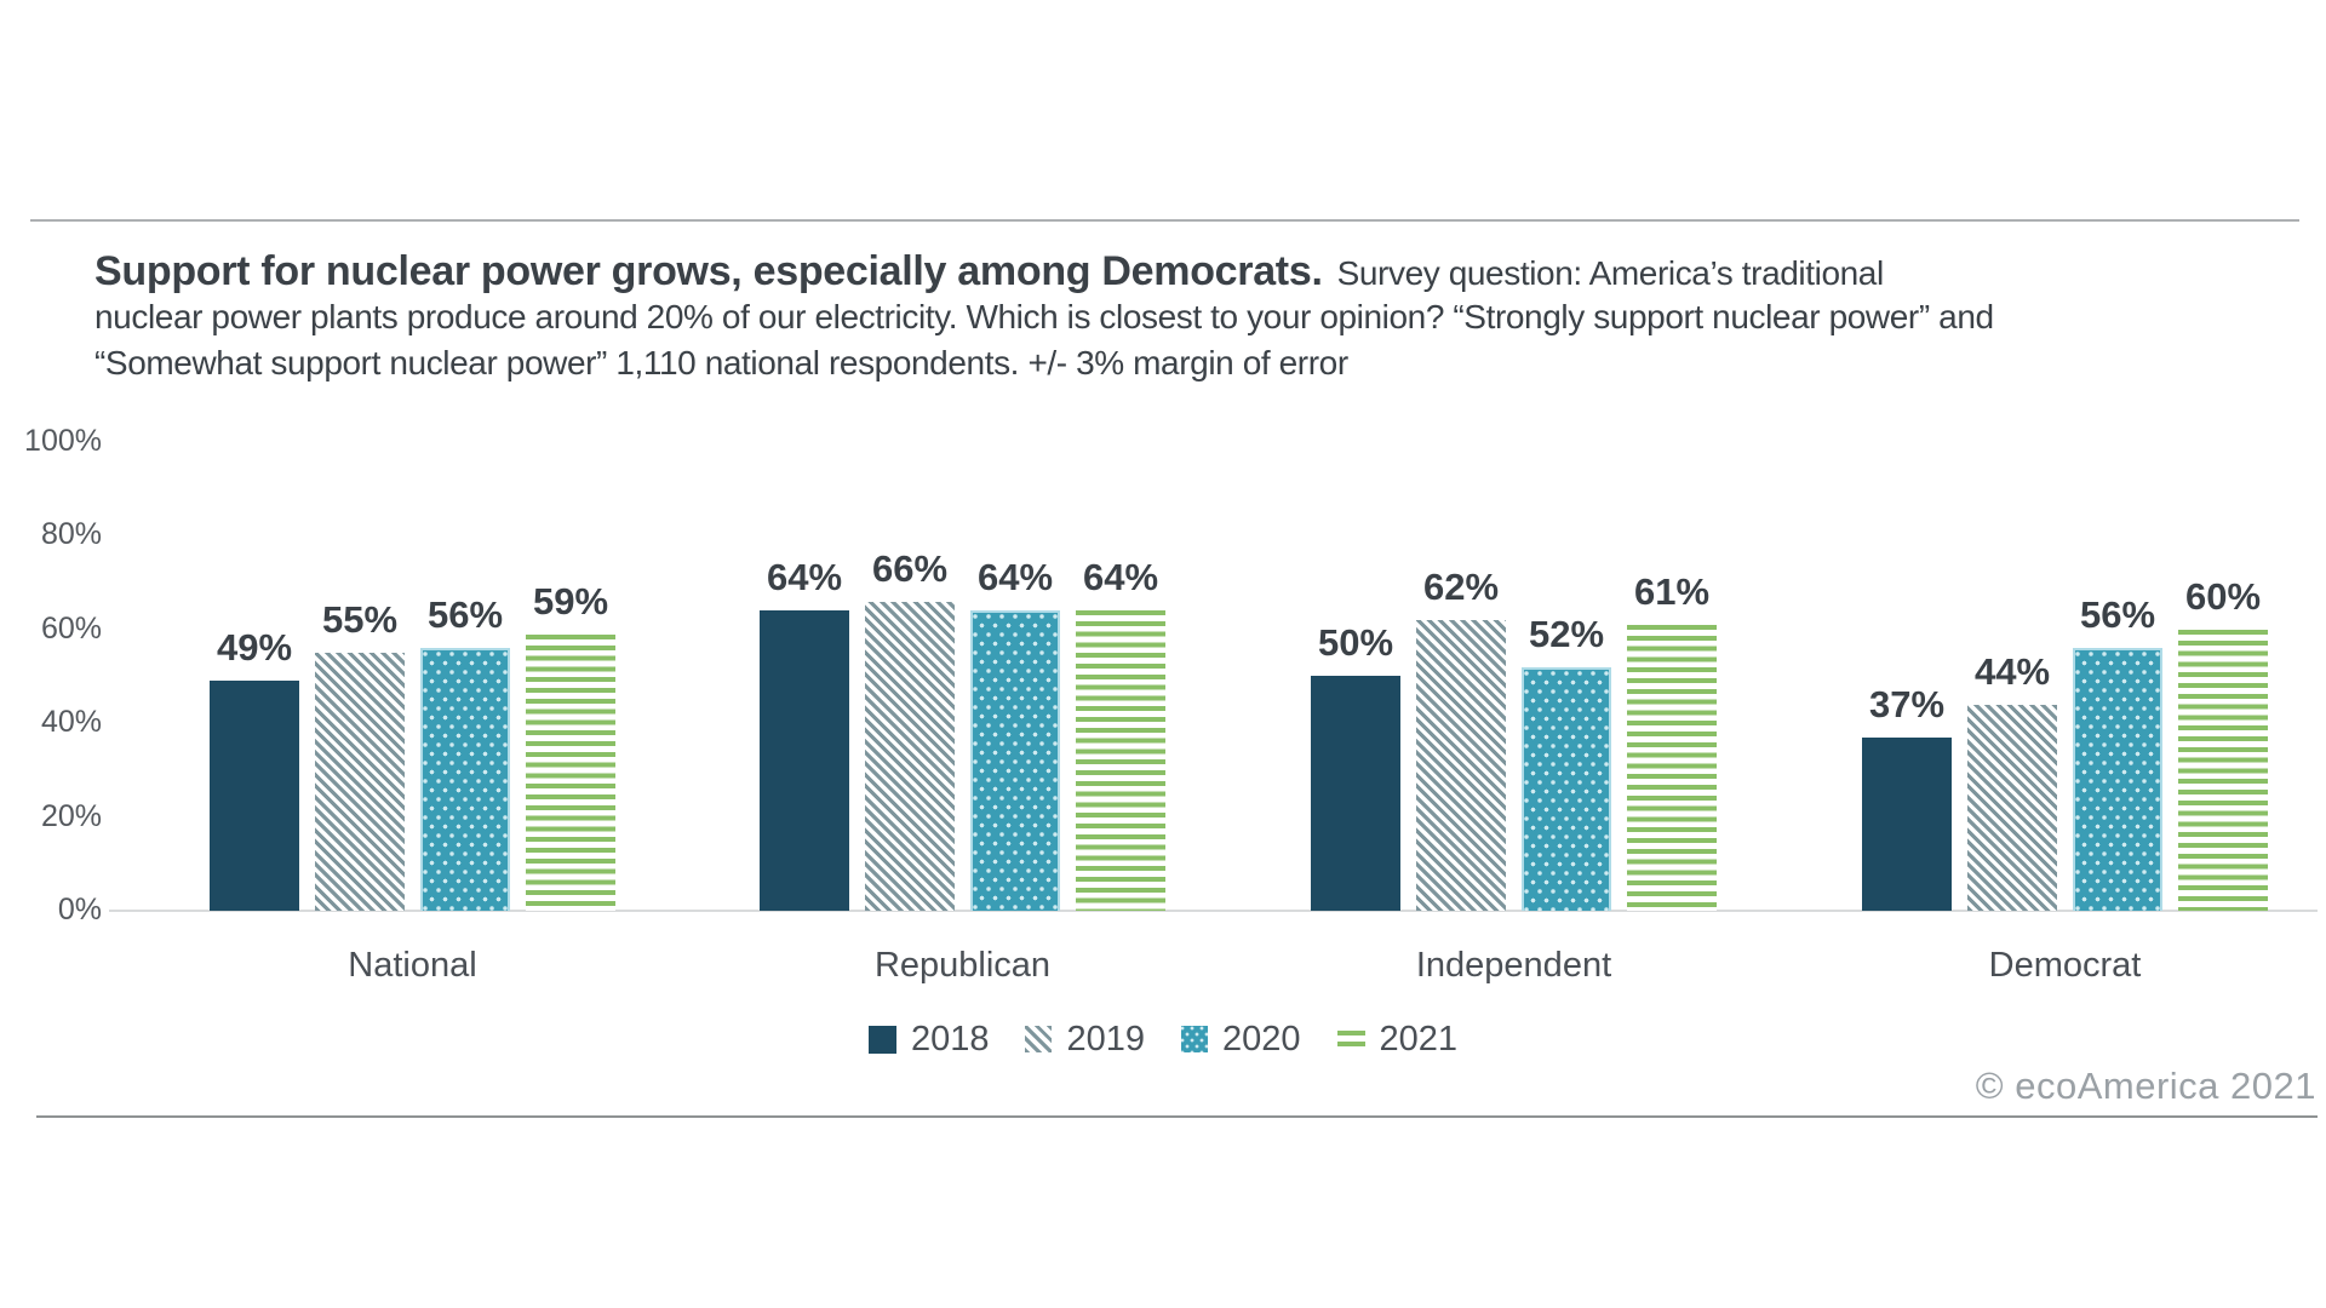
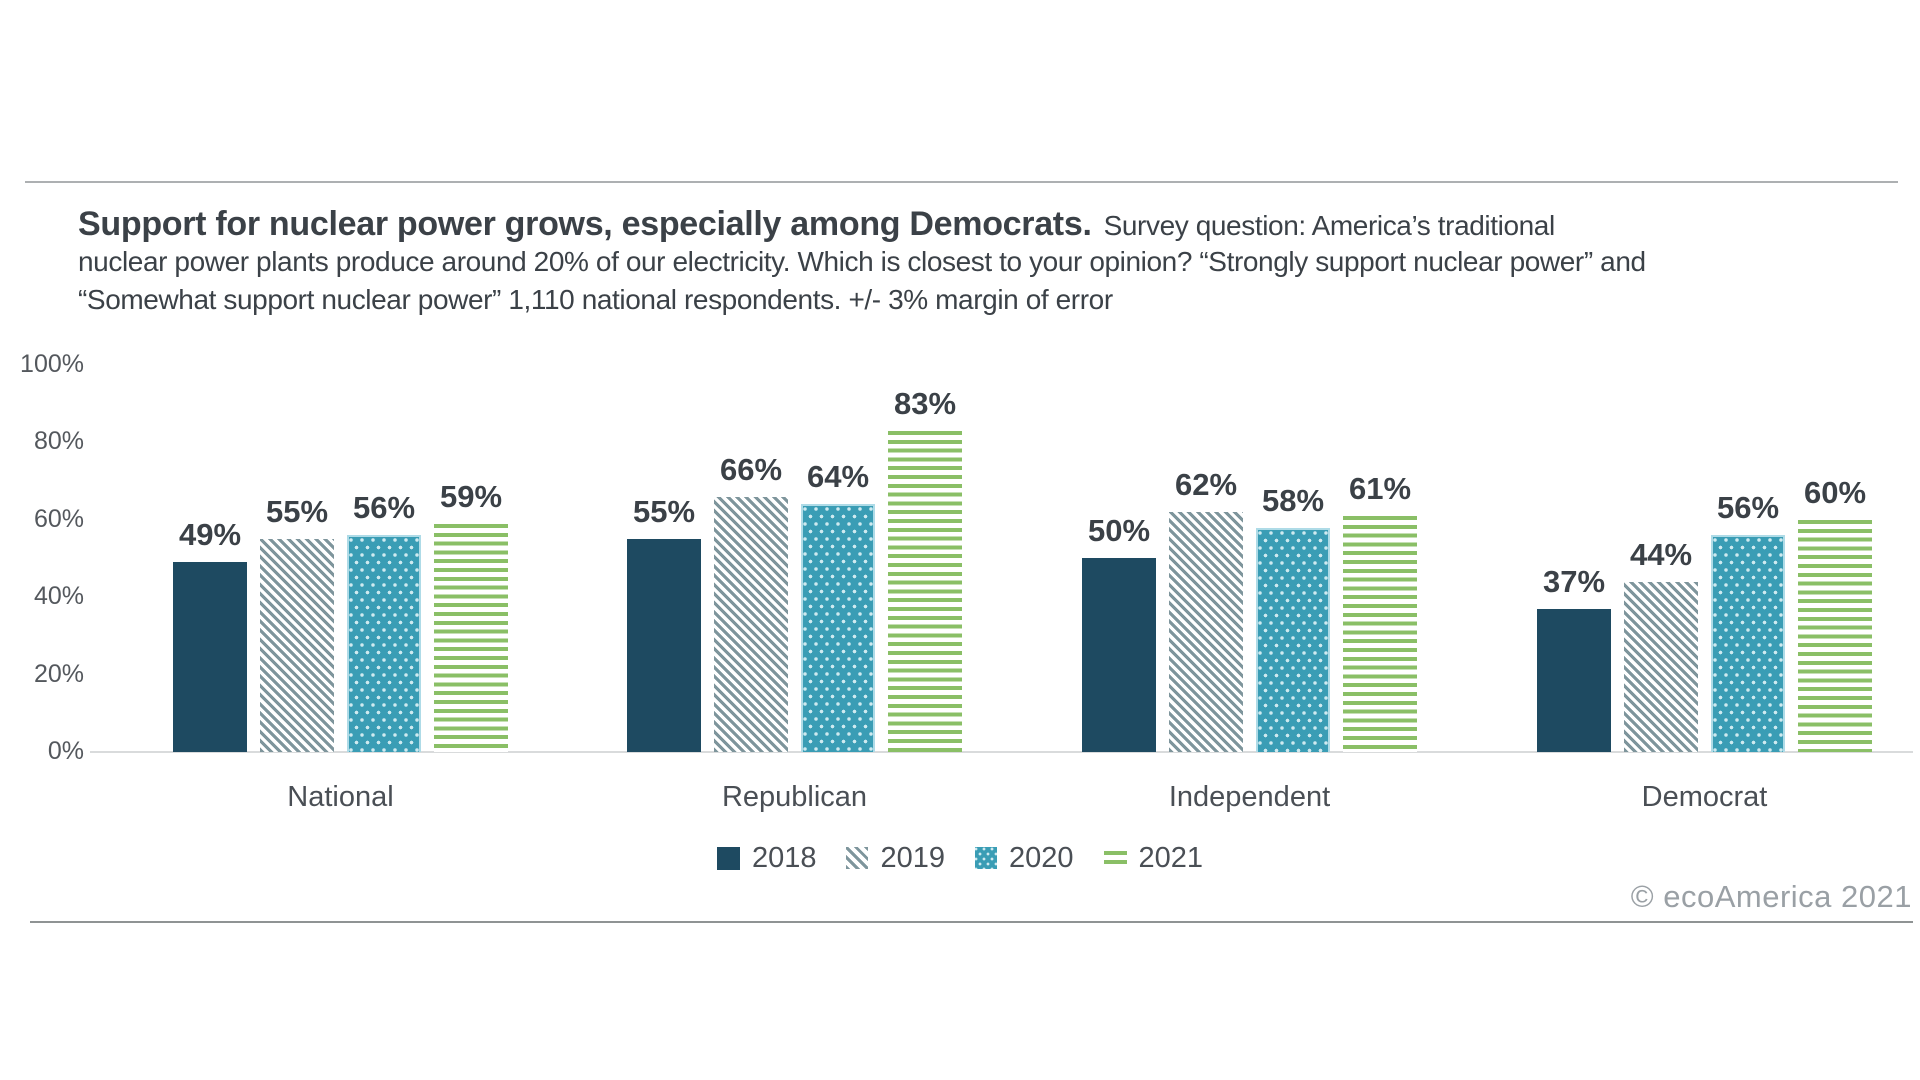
2018/Republican: 64% -> 55%
2021/Republican: 64% -> 83%
2020/Independent: 52% -> 58%
